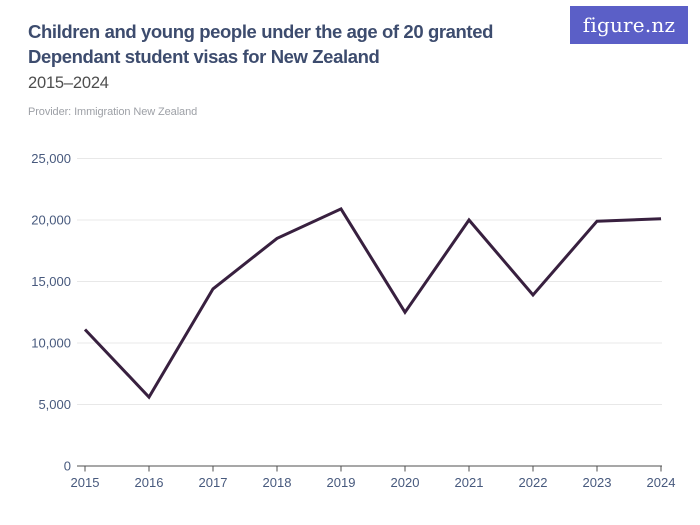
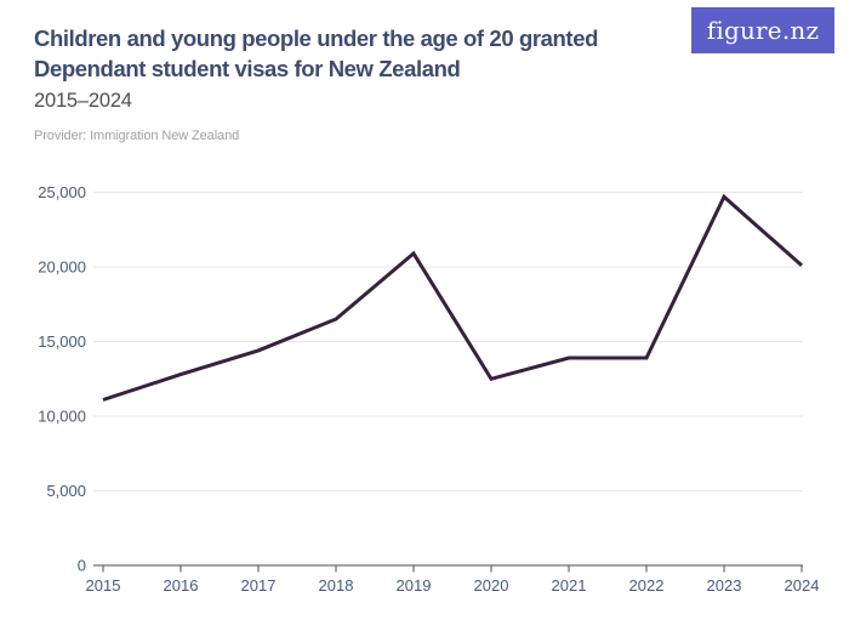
2016: 5600 -> 12800
2018: 18500 -> 16500
2021: 20000 -> 13900
2023: 19900 -> 24700
